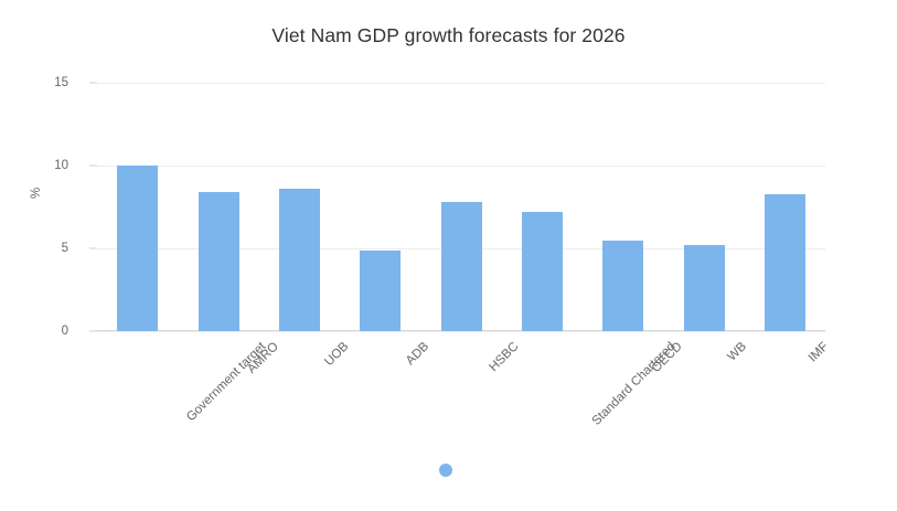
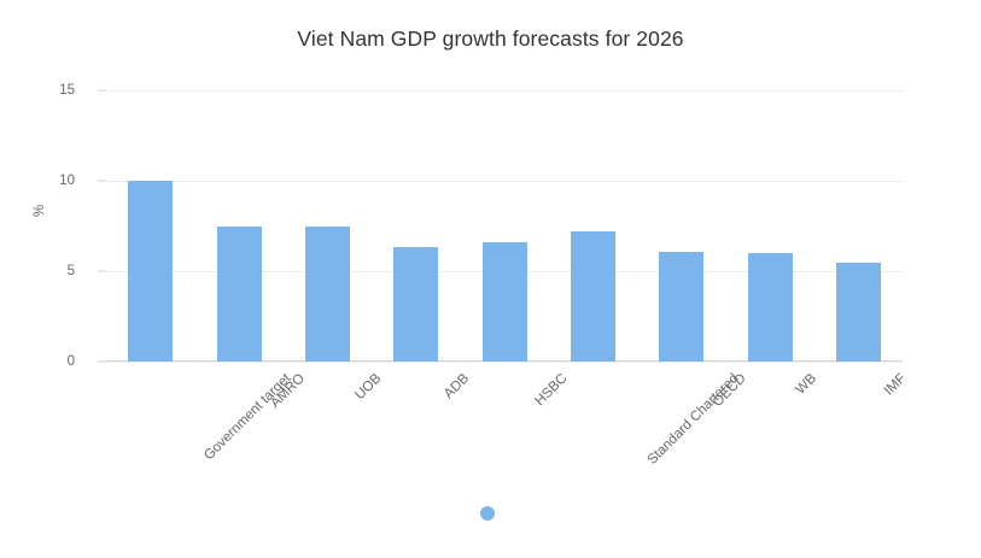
AMRO: 8.4 -> 7.5
UOB: 8.6 -> 7.5
ADB: 4.9 -> 6.3
HSBC: 7.8 -> 6.6
OECD: 5.5 -> 6.1
WB: 5.2 -> 6.0
IMF: 8.3 -> 5.5
